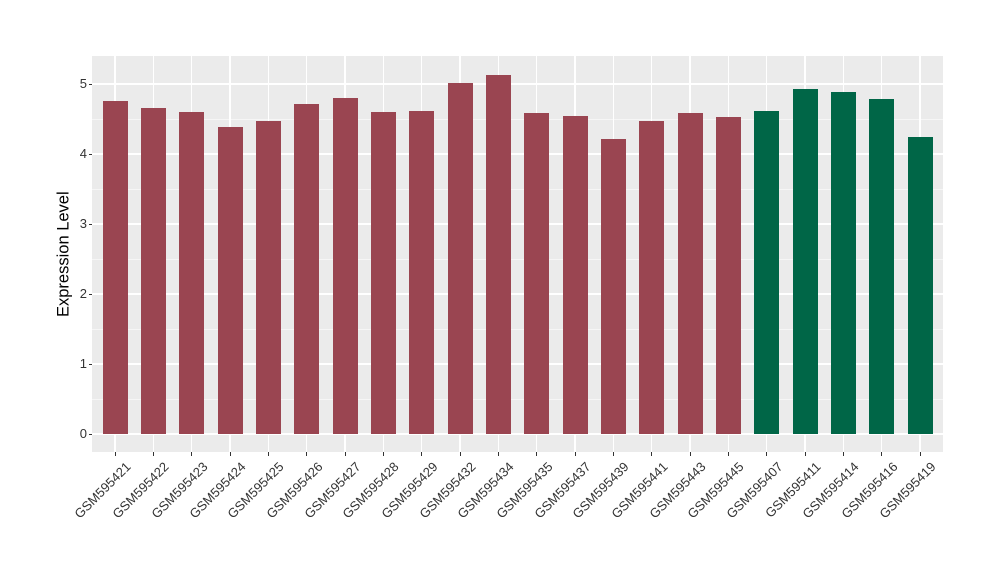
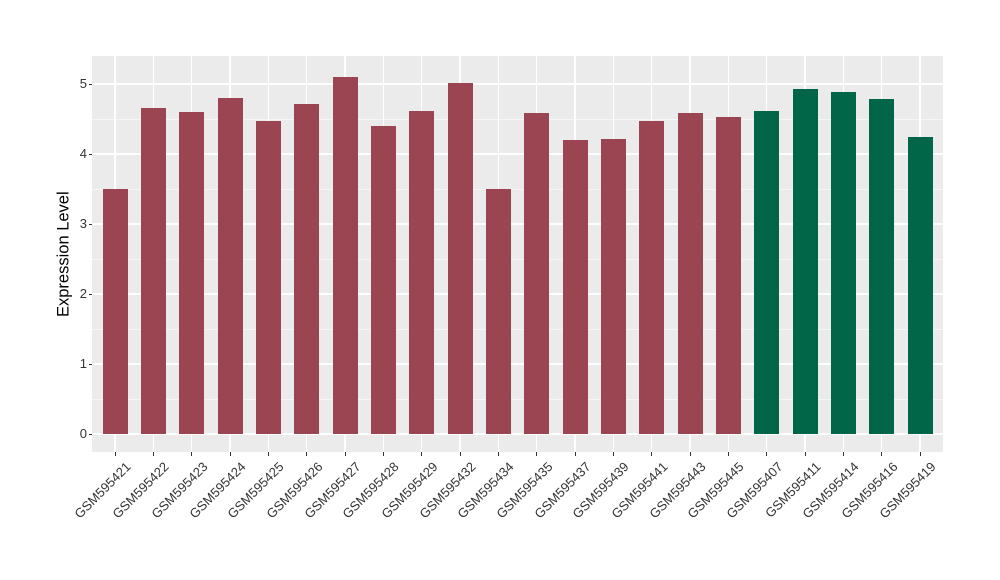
GSM595421: 4.8 -> 3.5
GSM595424: 4.4 -> 4.8
GSM595427: 4.8 -> 5.1
GSM595428: 4.6 -> 4.4
GSM595434: 5.1 -> 3.5
GSM595437: 4.5 -> 4.2
